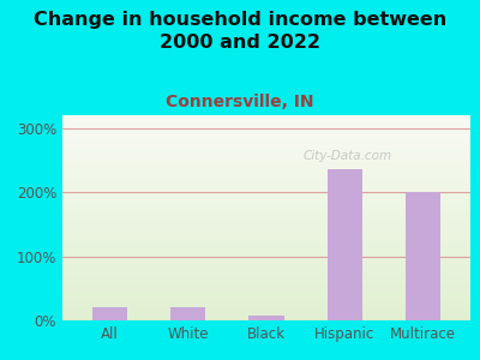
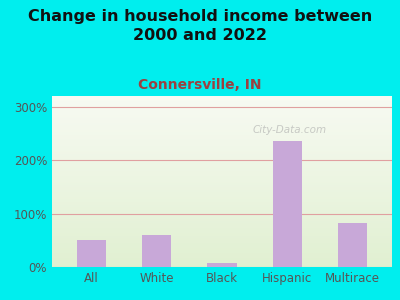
All: 20% -> 50%
White: 20% -> 60%
Multirace: 200% -> 82%
